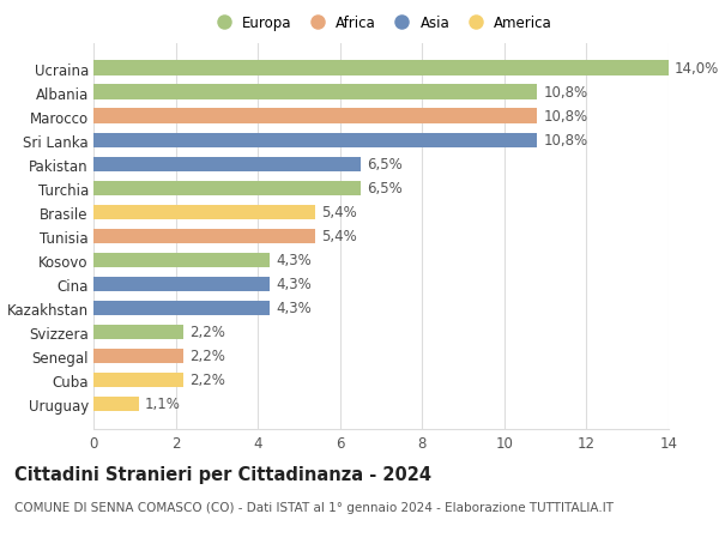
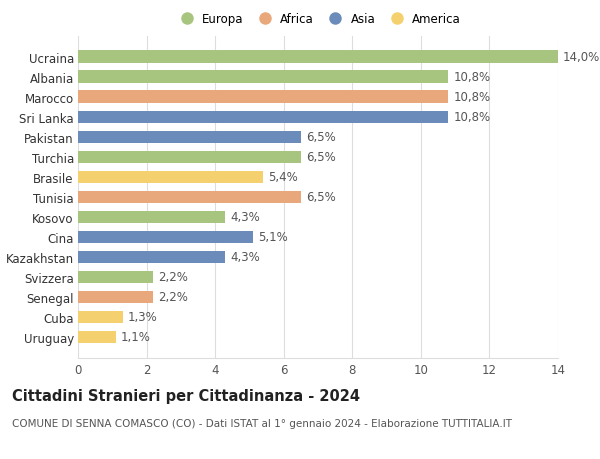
Tunisia: 5,4% -> 6,5%
Cina: 4,3% -> 5,1%
Cuba: 2,2% -> 1,3%
